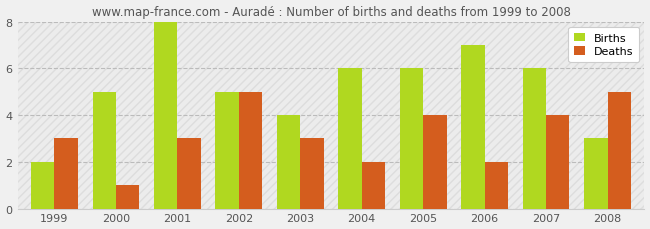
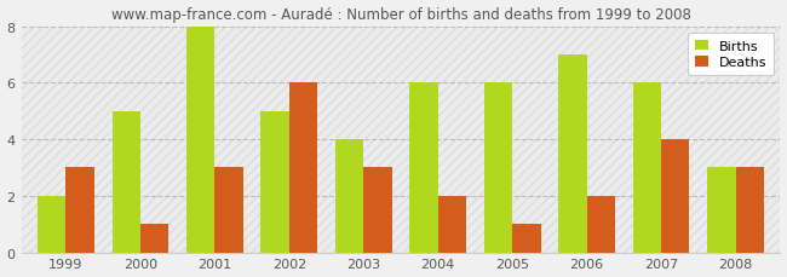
Deaths/2002: 5 -> 6
Deaths/2005: 4 -> 1
Deaths/2008: 5 -> 3
